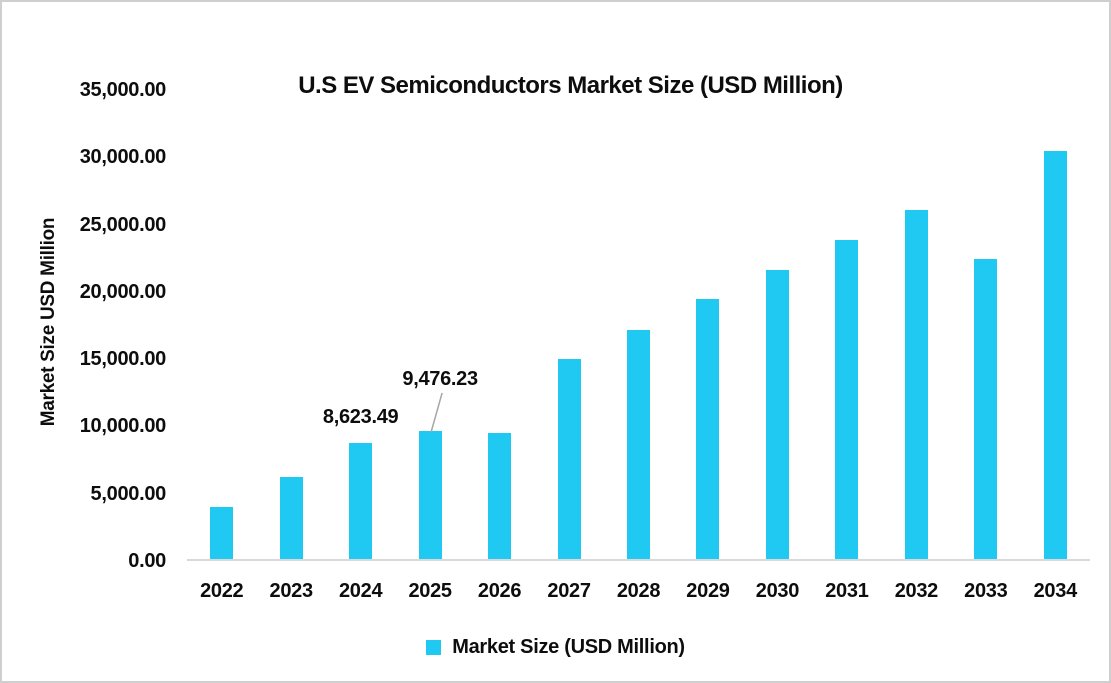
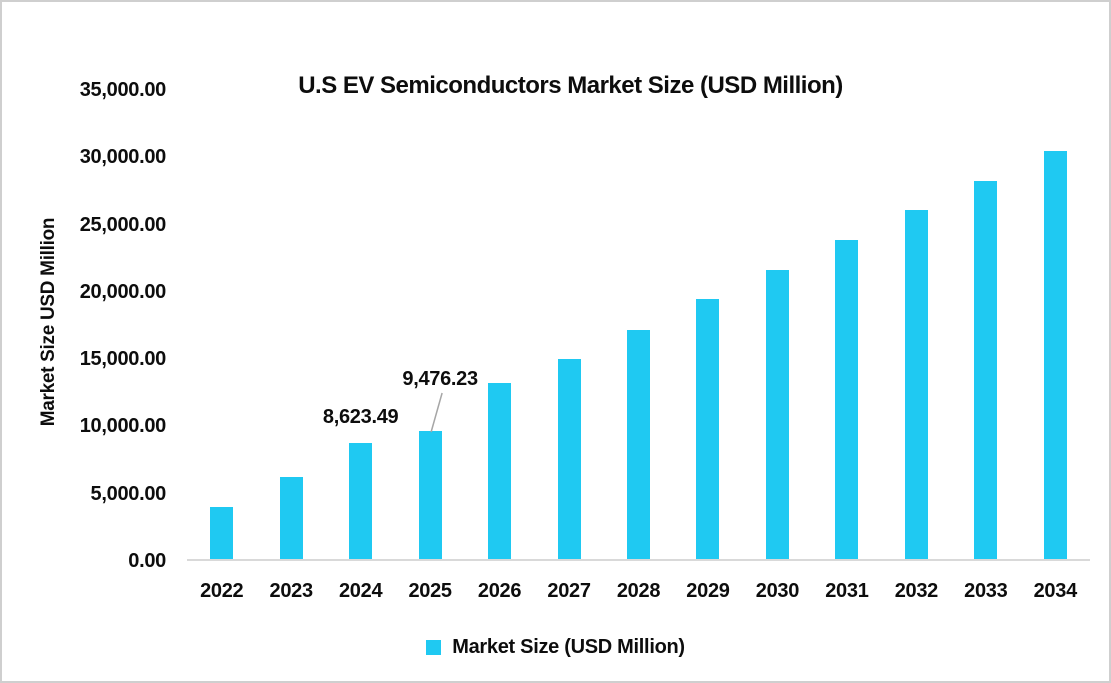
2026: 9400 -> 13100
2033: 22300 -> 28100
